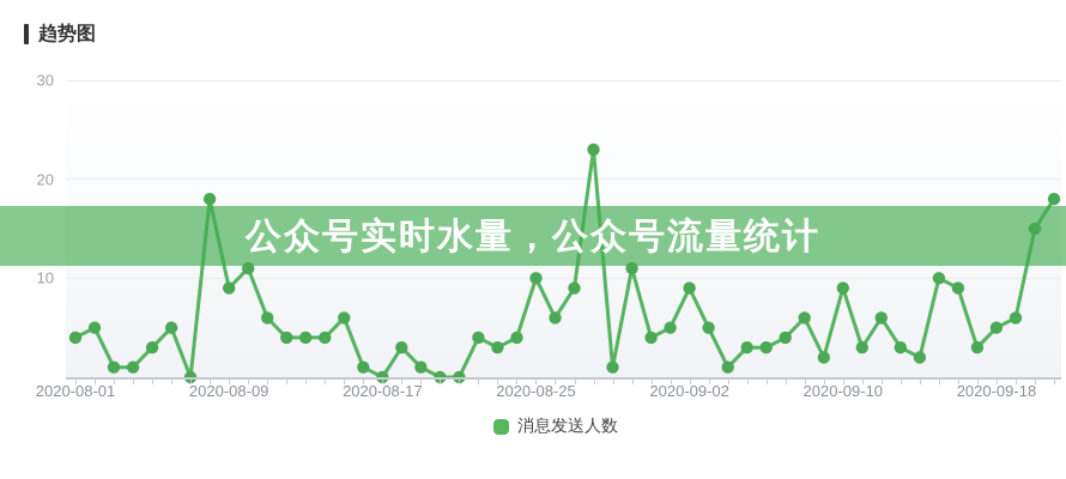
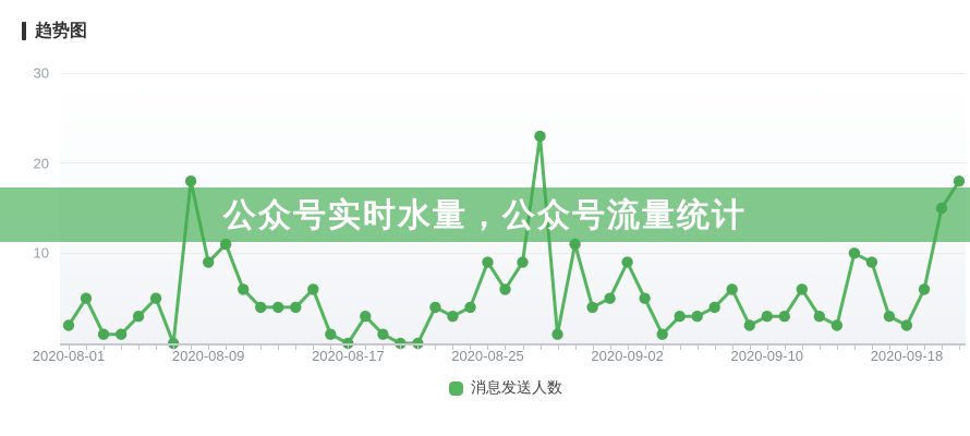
2020-08-01: 4 -> 2
2020-08-25: 10 -> 9
2020-09-10: 9 -> 3
2020-09-18: 5 -> 2
